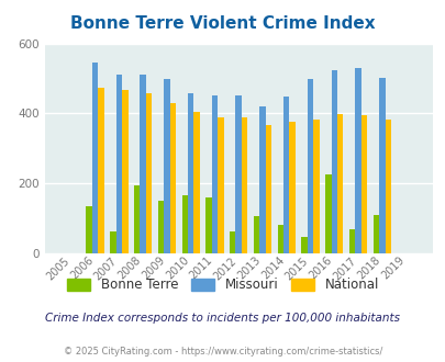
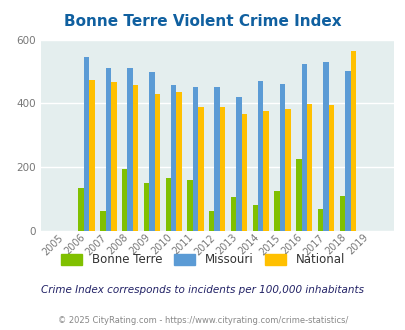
National/2010: 405 -> 435
Missouri/2014: 447 -> 470
Bonne Terre/2015: 47 -> 125
Missouri/2015: 500 -> 460
National/2018: 383 -> 565
